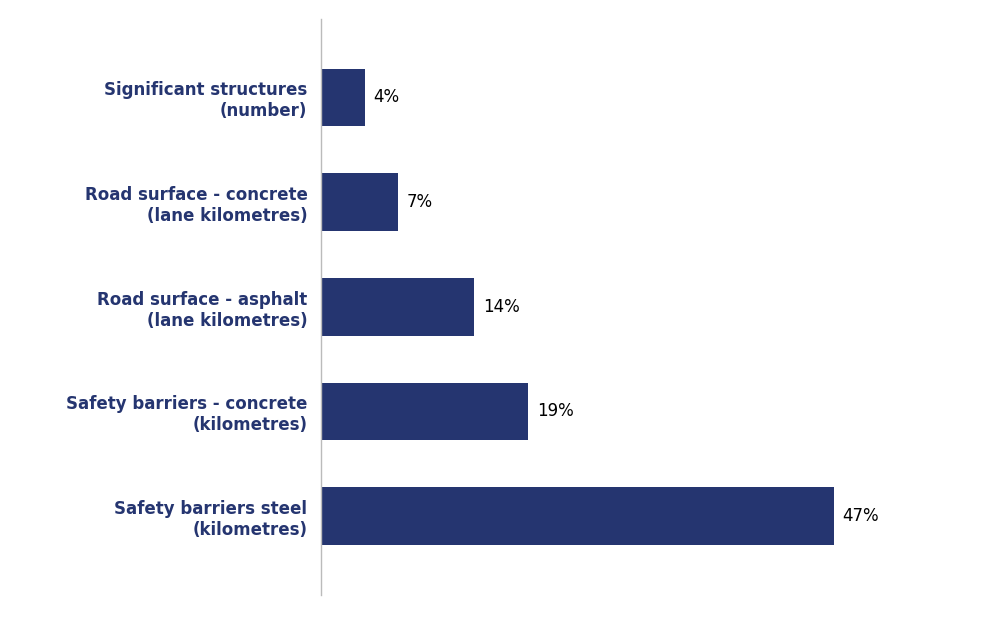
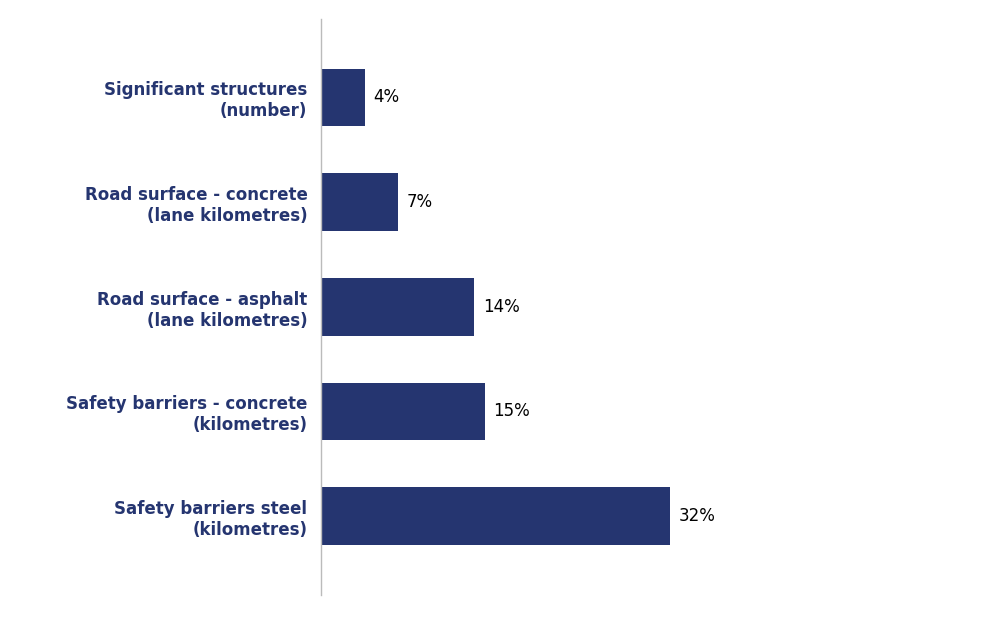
Safety barriers - concrete (kilometres): 19% -> 15%
Safety barriers steel (kilometres): 47% -> 32%
